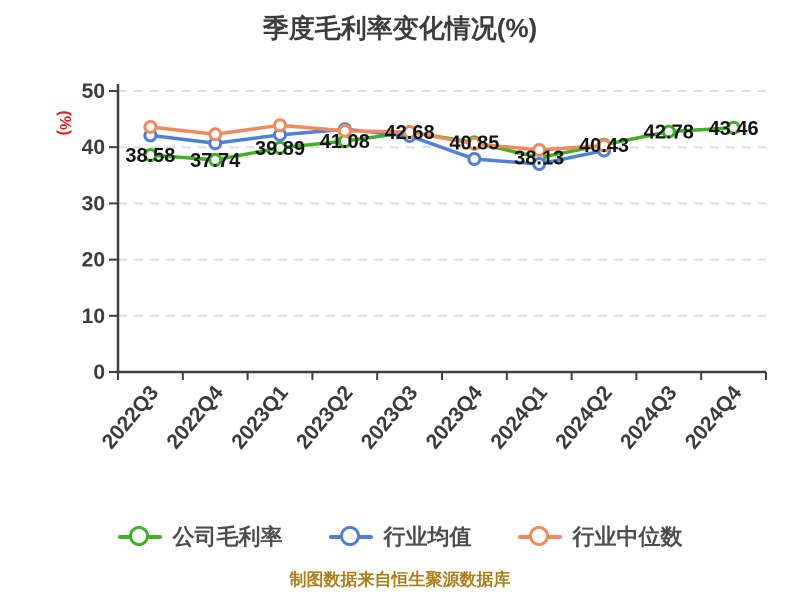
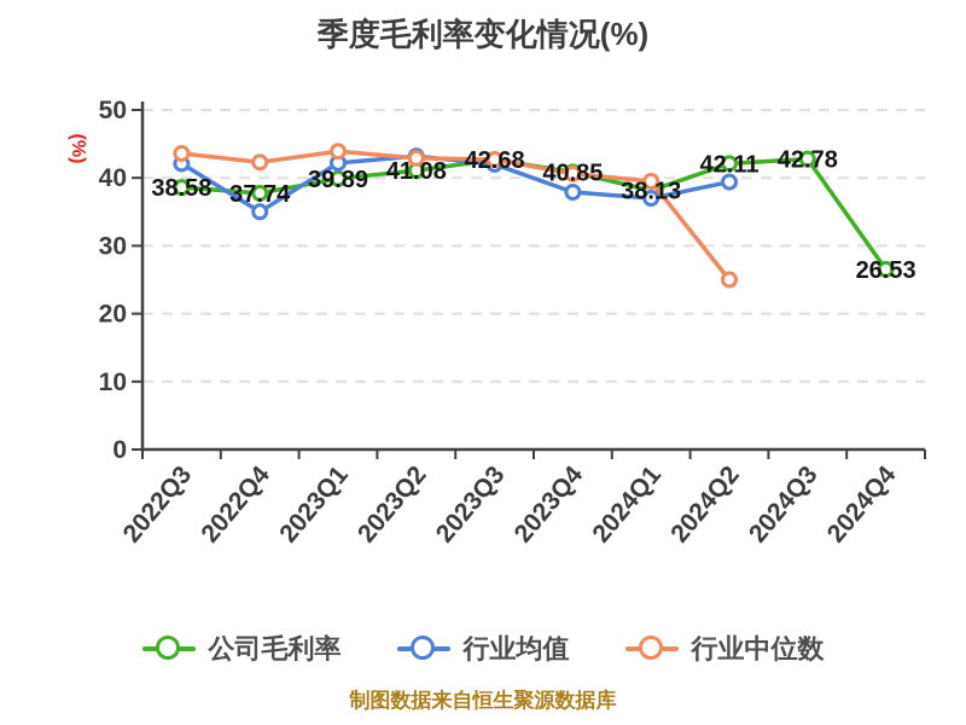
行业均值/2022Q4: 41 -> 35
公司毛利率/2024Q2: 40.43 -> 42.11
行业中位数/2024Q2: 40 -> 25
公司毛利率/2024Q4: 43.46 -> 26.53
